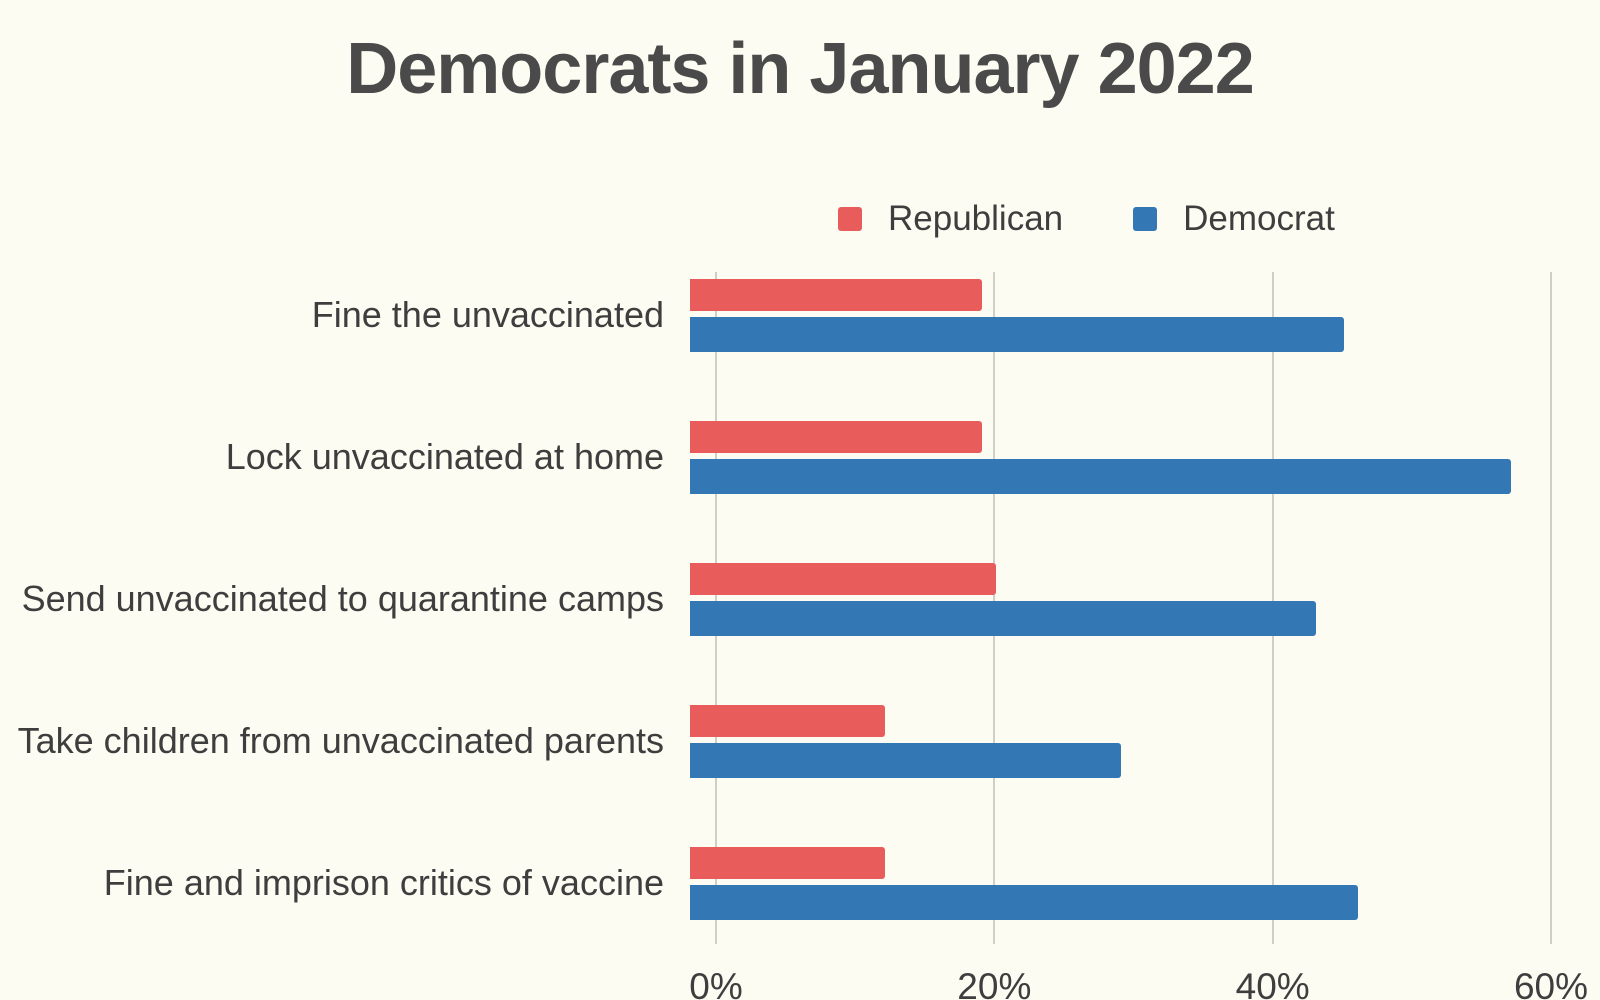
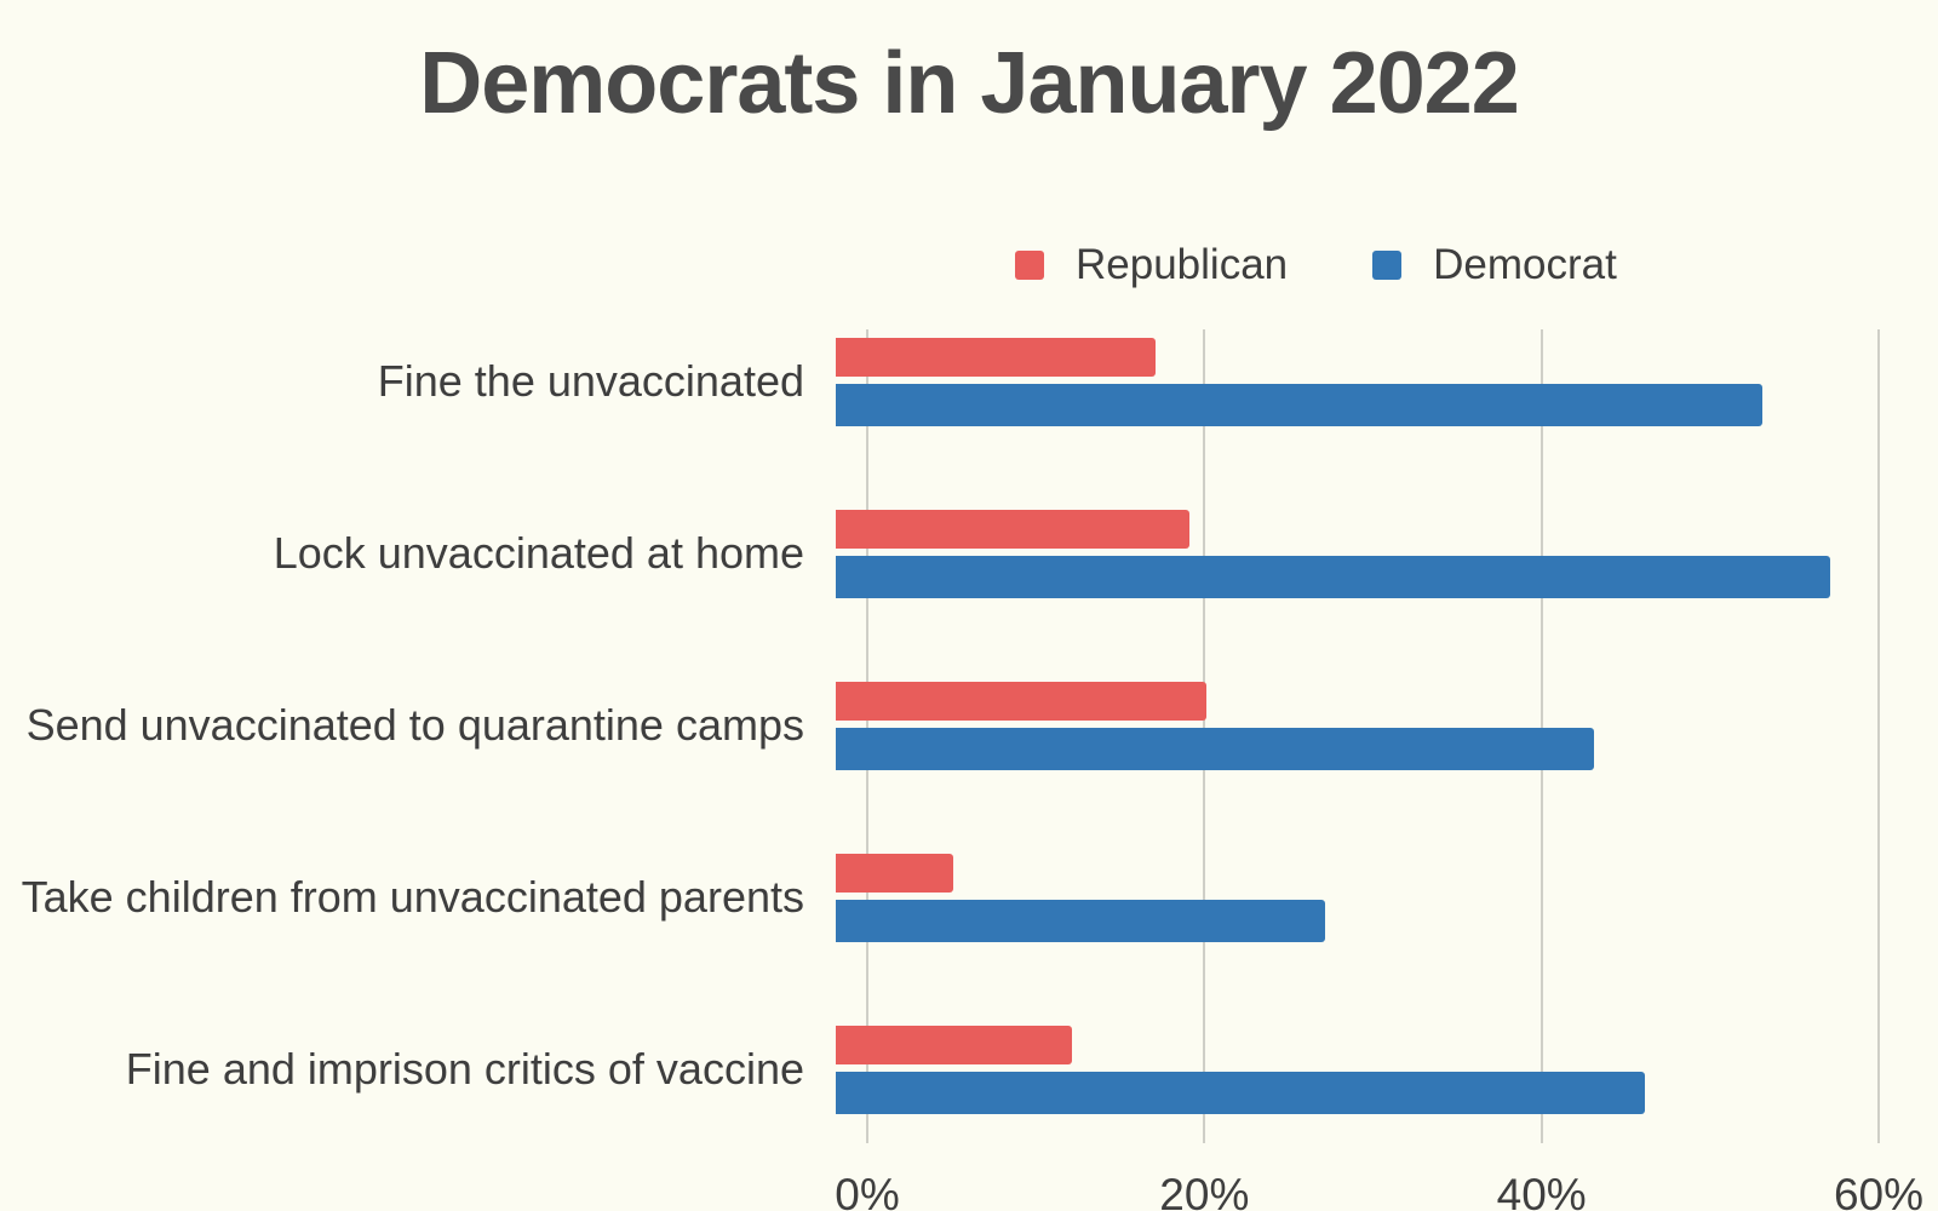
Republican/Fine the unvaccinated: 21% -> 19%
Democrat/Fine the unvaccinated: 47% -> 55%
Republican/Take children from unvaccinated parents: 14% -> 7%
Democrat/Take children from unvaccinated parents: 31% -> 29%
